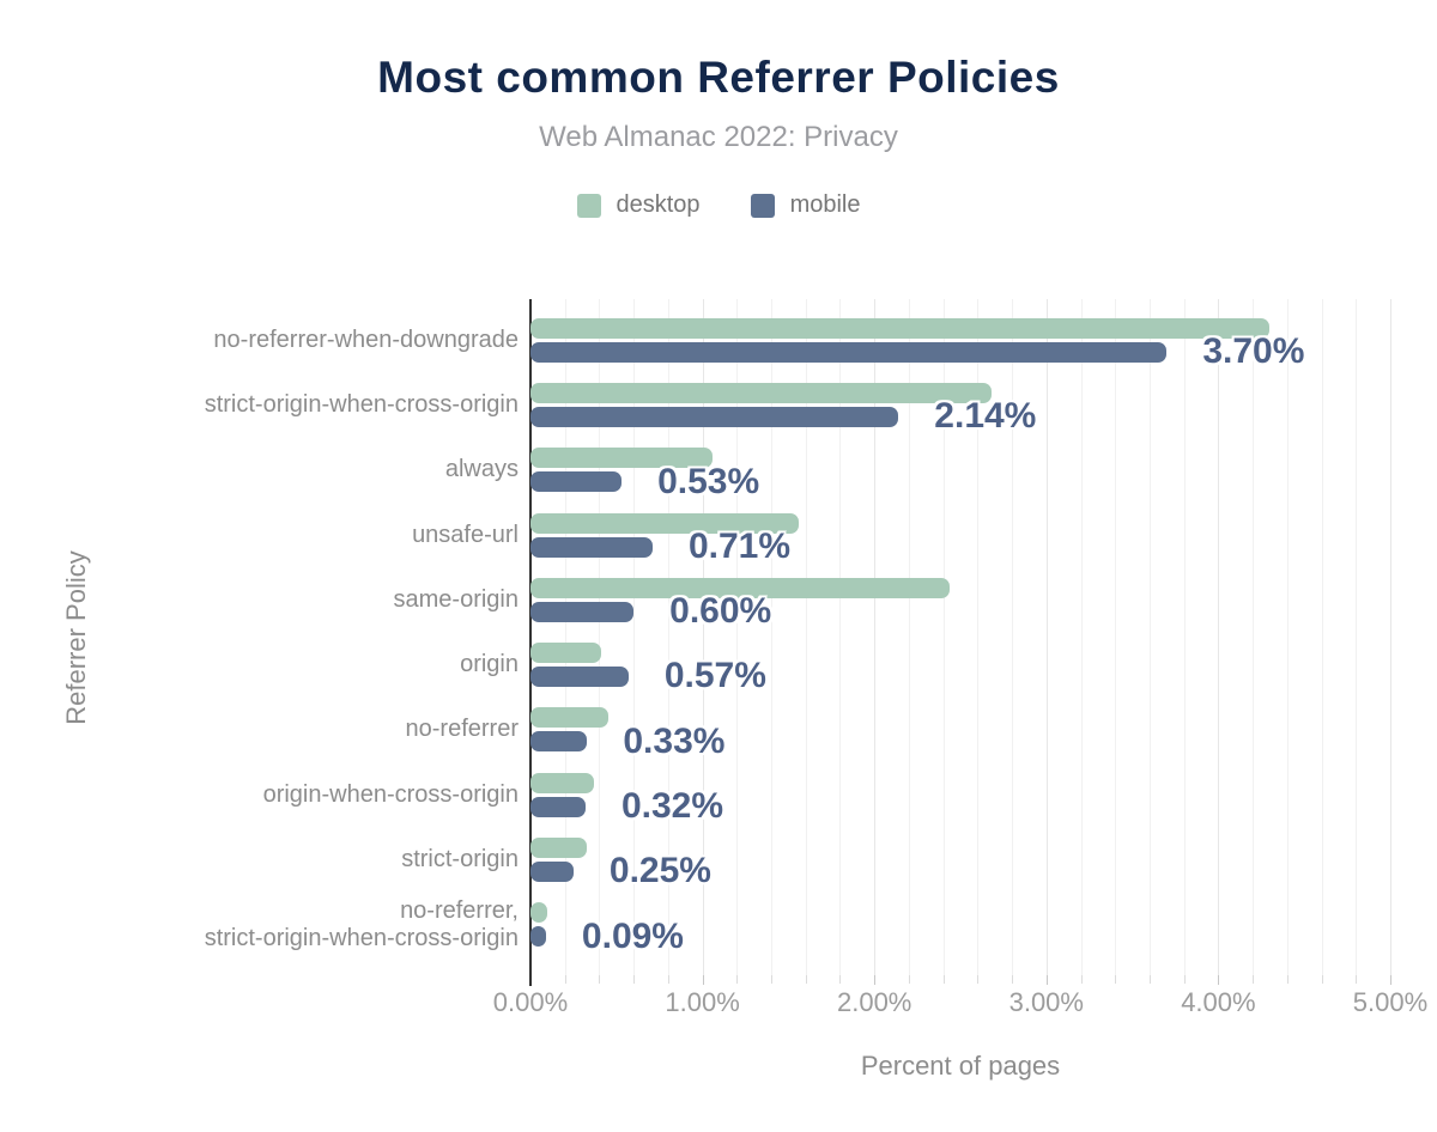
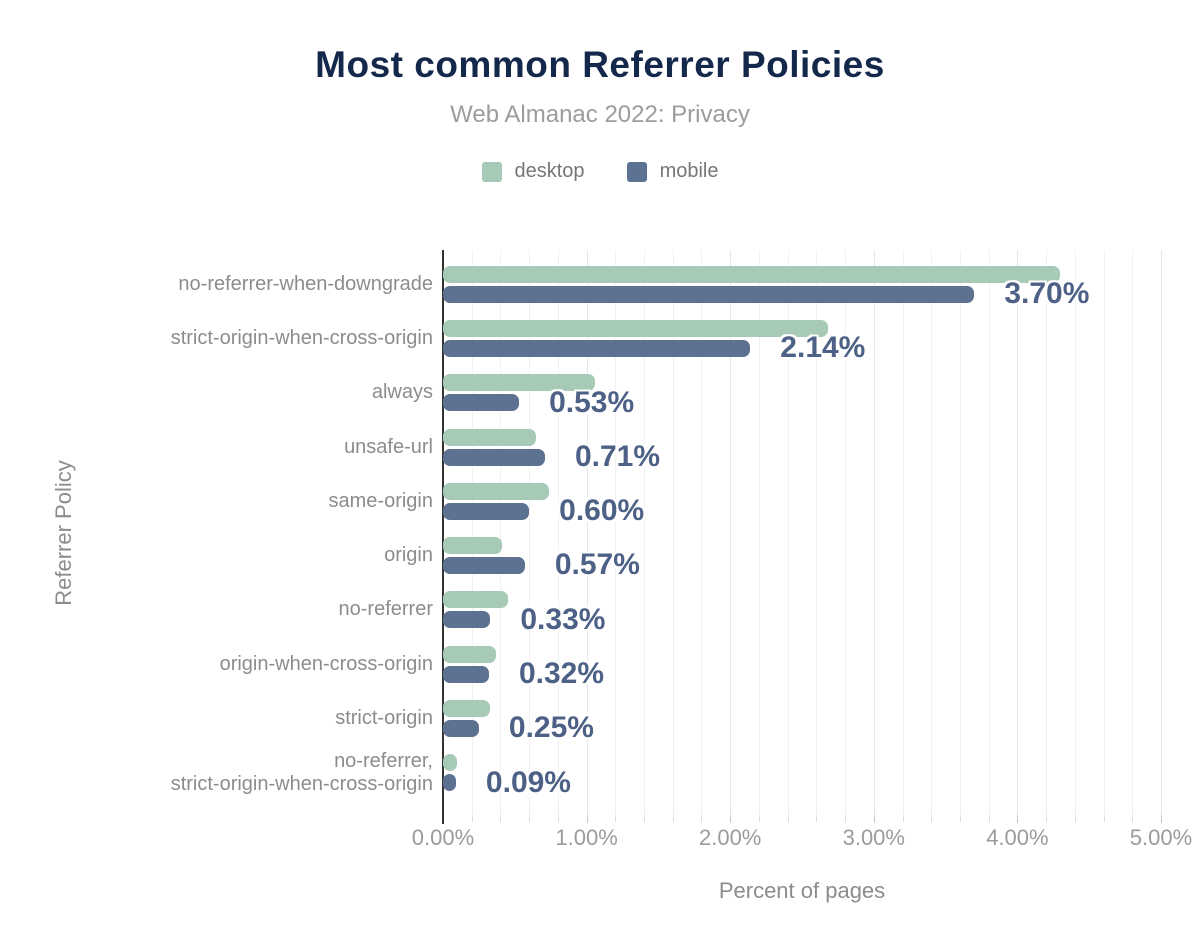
desktop/unsafe-url: 1.56% -> 0.65%
desktop/same-origin: 2.44% -> 0.74%
